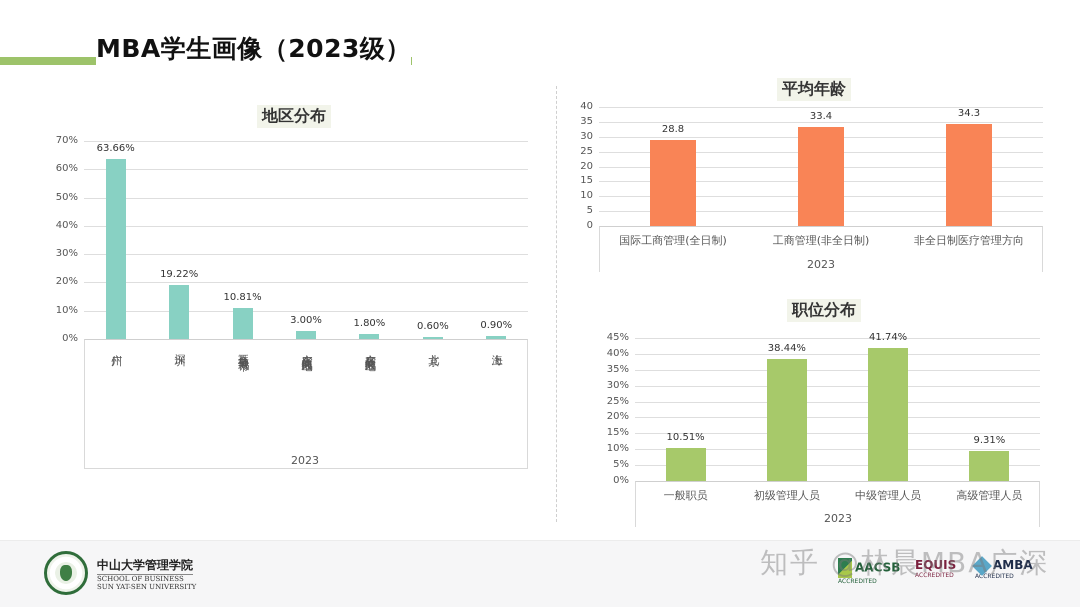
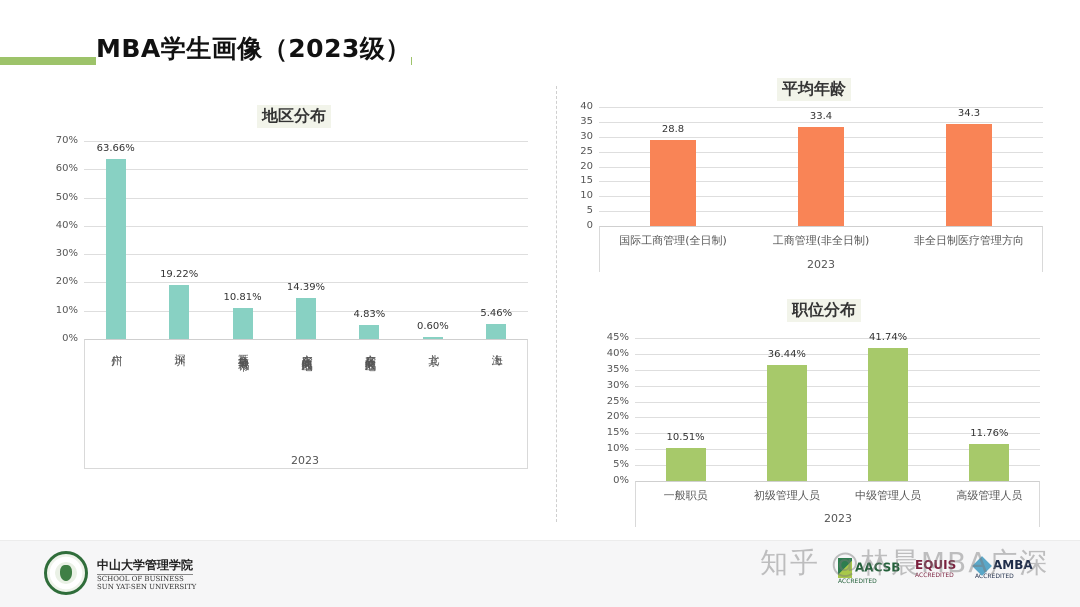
地区分布/广东省内其他地区: 3.00% -> 14.39%
地区分布/广东省外其他地区: 1.80% -> 4.83%
地区分布/上海: 0.90% -> 5.46%
职位分布/初级管理人员: 38.44% -> 36.44%
职位分布/高级管理人员: 9.31% -> 11.76%
